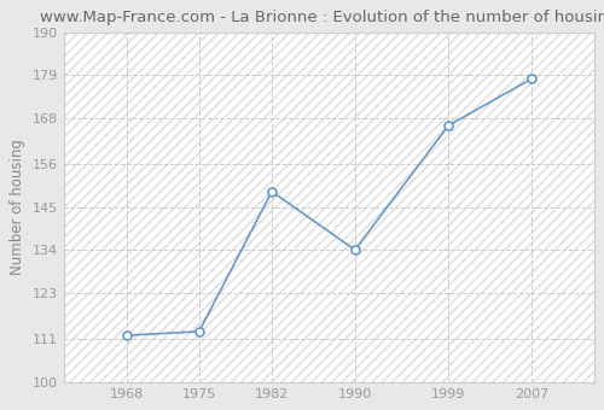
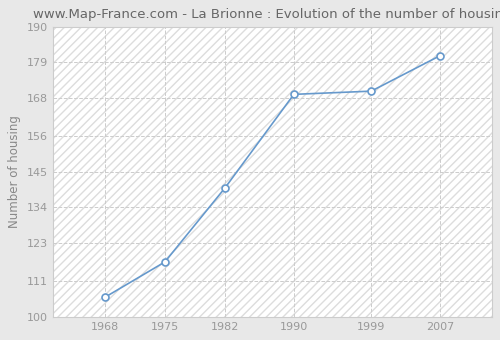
1968: 112 -> 106
1975: 113 -> 117
1982: 149 -> 140
1990: 134 -> 169
1999: 166 -> 170
2007: 178 -> 181
